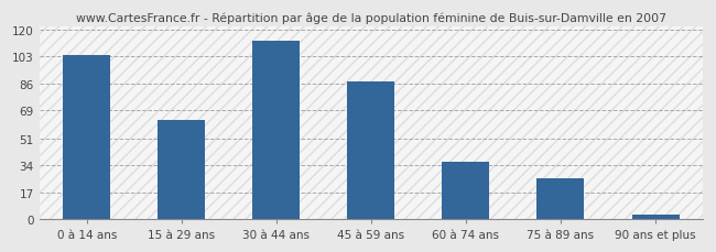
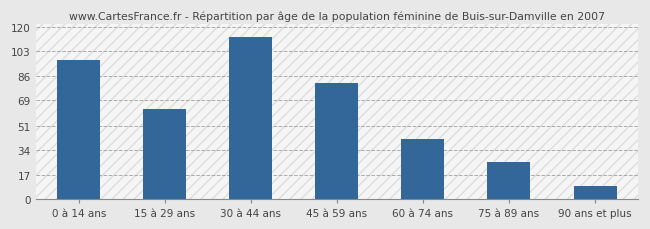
0 à 14 ans: 104 -> 97
45 à 59 ans: 87 -> 81
60 à 74 ans: 36 -> 42
90 ans et plus: 3 -> 9
